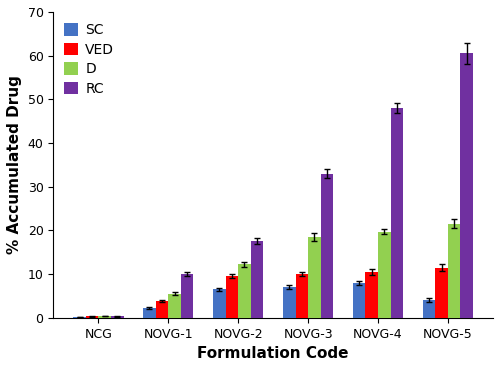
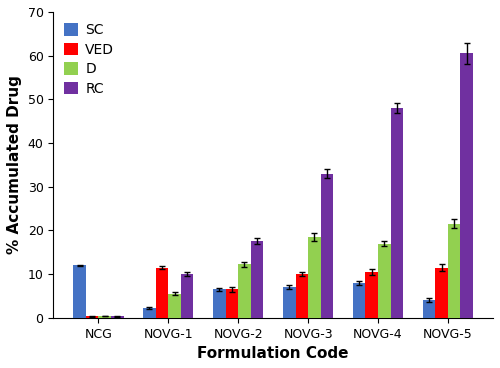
SC/NCG: 0.2 -> 12.0
VED/NOVG-1: 3.8 -> 11.5
VED/NOVG-2: 9.5 -> 6.5
D/NOVG-4: 19.7 -> 17.0
